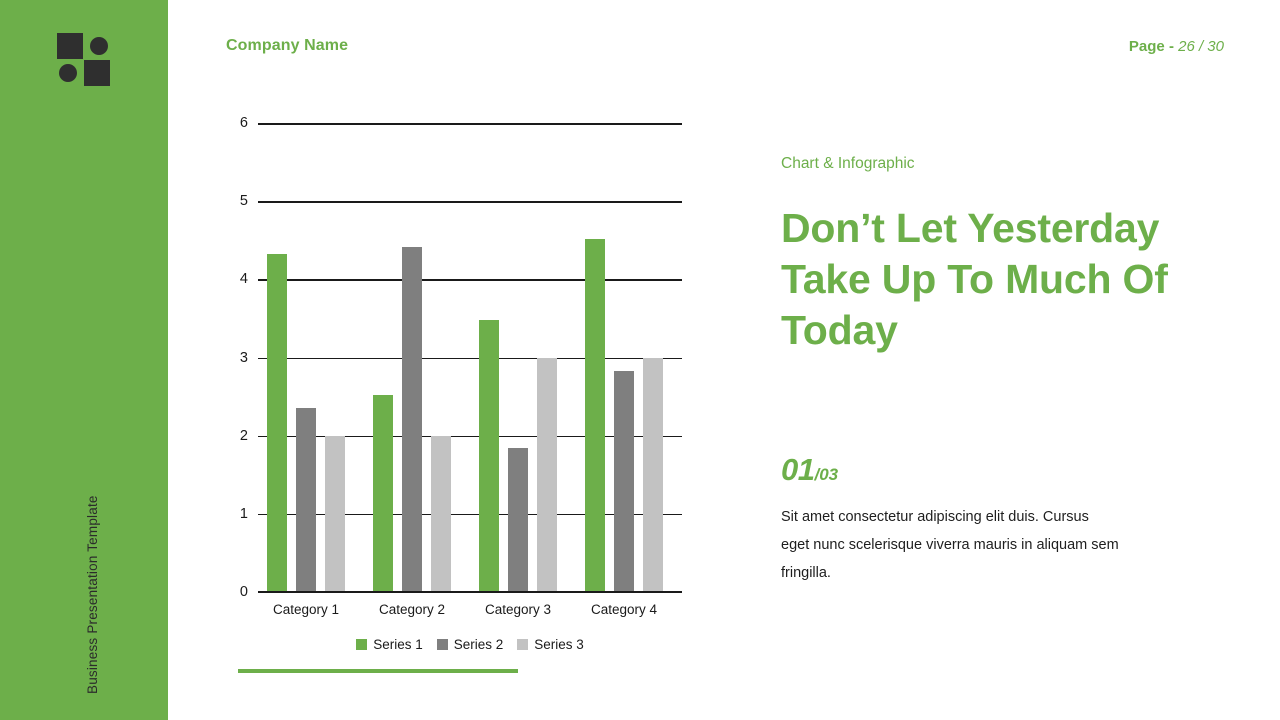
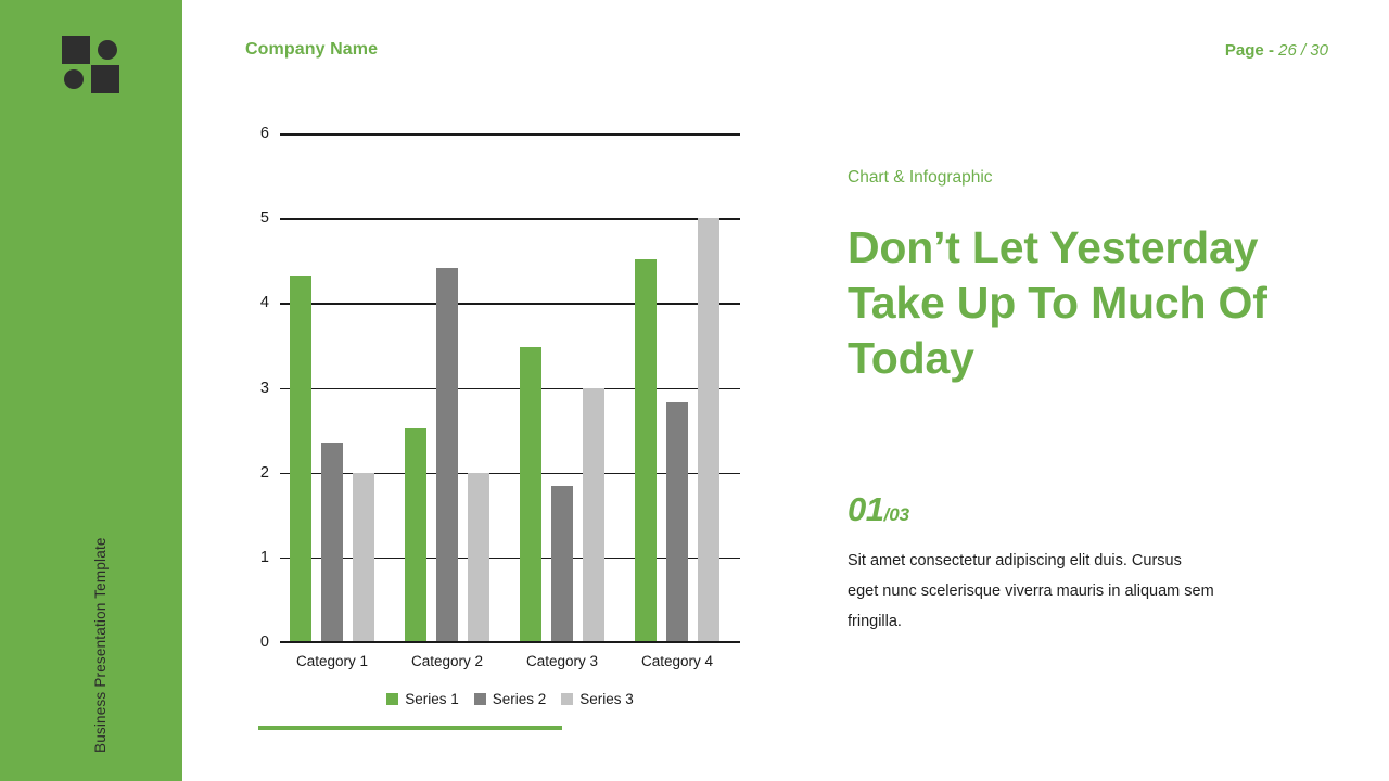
Series 3/Category 4: 3 -> 5
